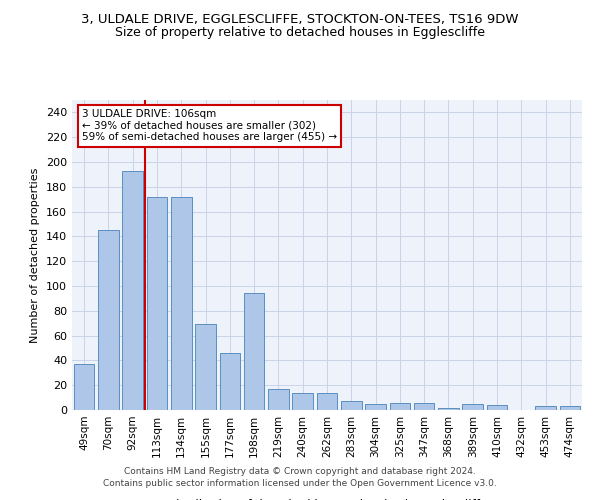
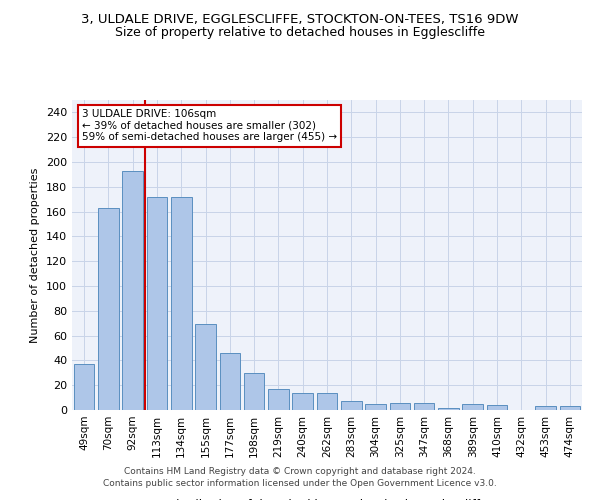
70sqm: 145 -> 163
198sqm: 94 -> 30
